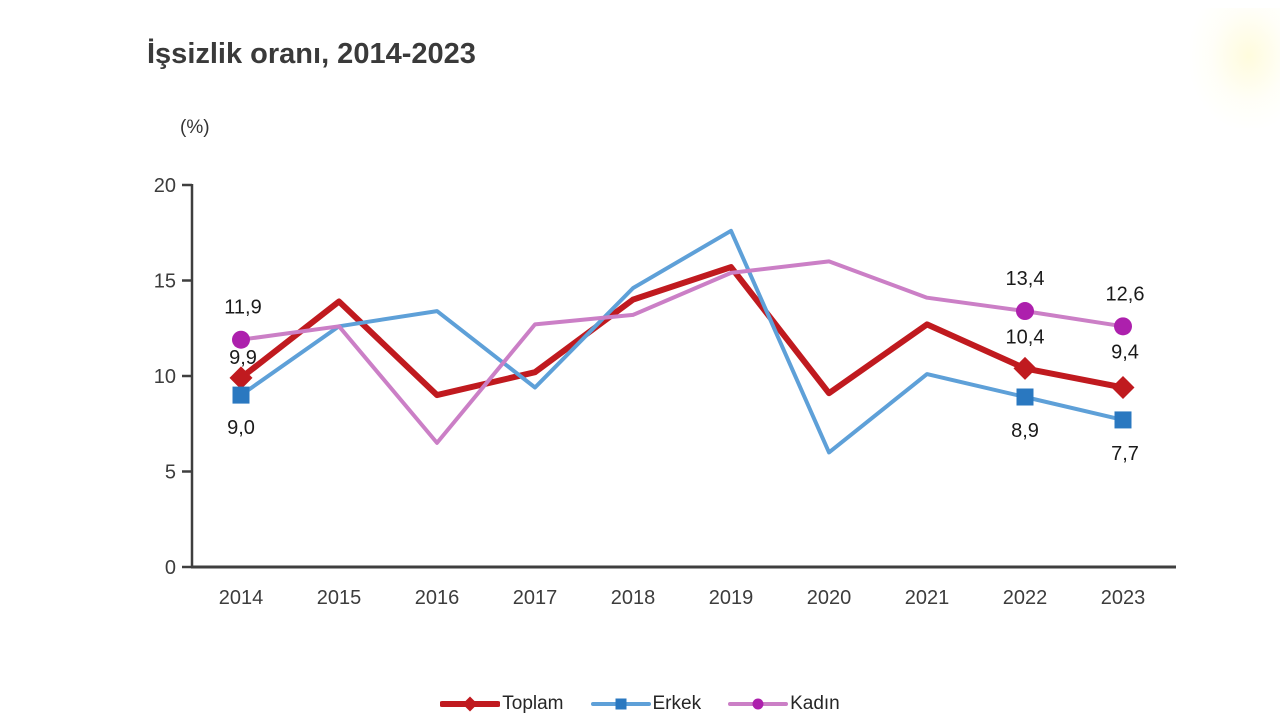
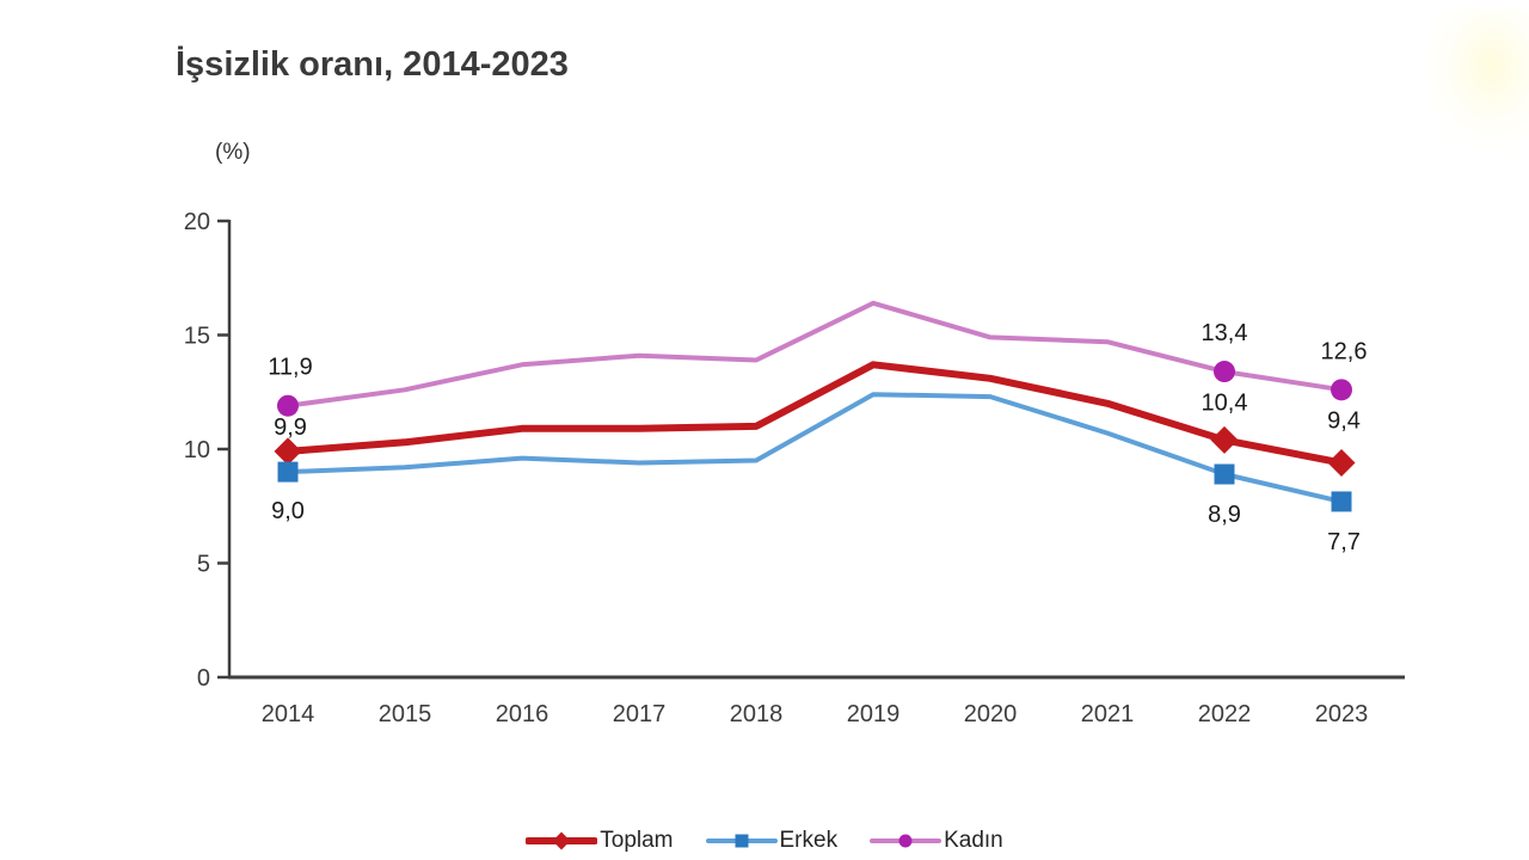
Toplam/2015: 13.9 -> 10.3
Erkek/2015: 12.6 -> 9.2
Toplam/2016: 9.0 -> 10.9
Erkek/2016: 13.4 -> 9.6
Kadın/2016: 6.5 -> 13.7
Toplam/2017: 10.2 -> 10.9
Kadın/2017: 12.7 -> 14.1
Toplam/2018: 14.0 -> 11.0
Erkek/2018: 14.6 -> 9.5
Kadın/2018: 13.2 -> 13.9
Toplam/2019: 15.7 -> 13.7
Erkek/2019: 17.6 -> 12.4
Kadın/2019: 15.4 -> 16.4
Toplam/2020: 9.1 -> 13.1
Erkek/2020: 6.0 -> 12.3
Kadın/2020: 16.0 -> 14.9
Toplam/2021: 12.7 -> 12.0
Erkek/2021: 10.1 -> 10.7
Kadın/2021: 14.1 -> 14.7
